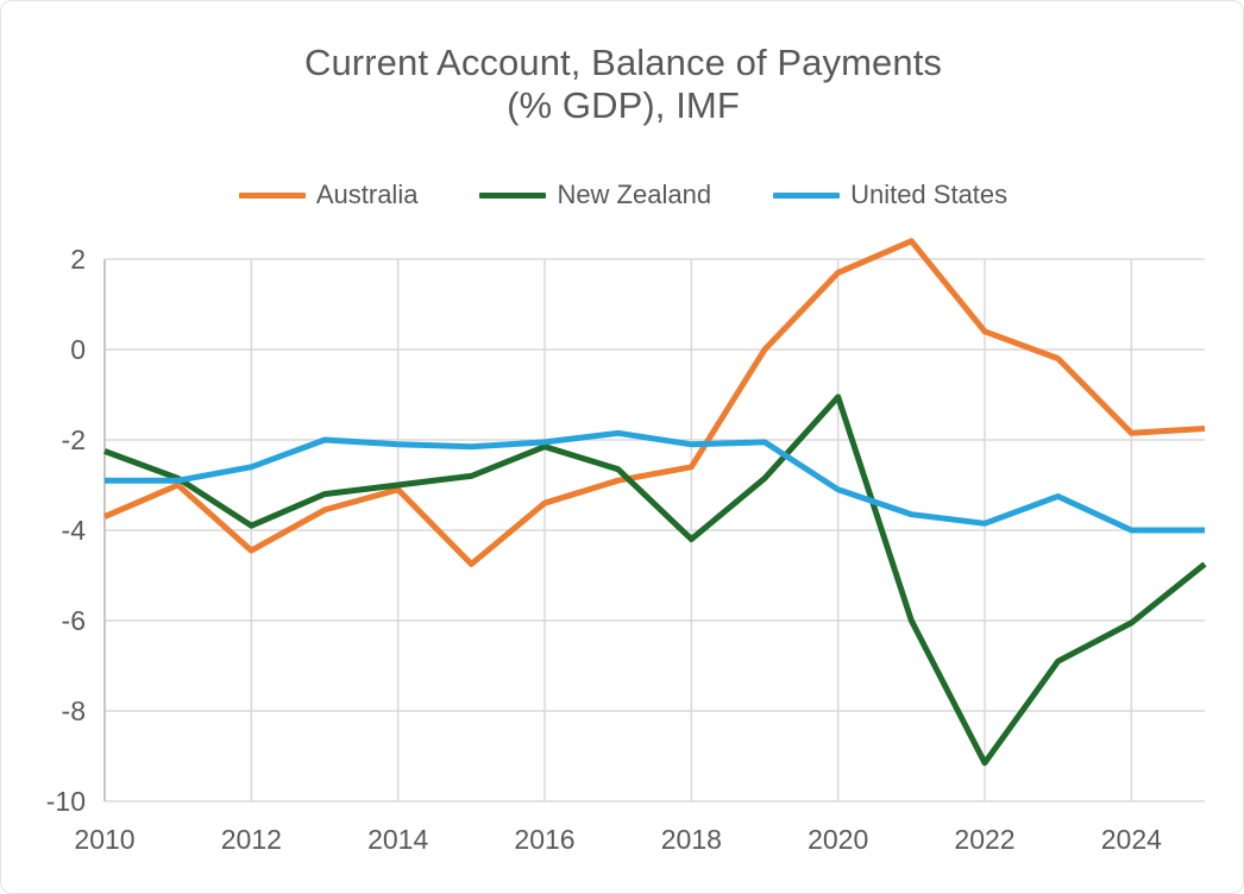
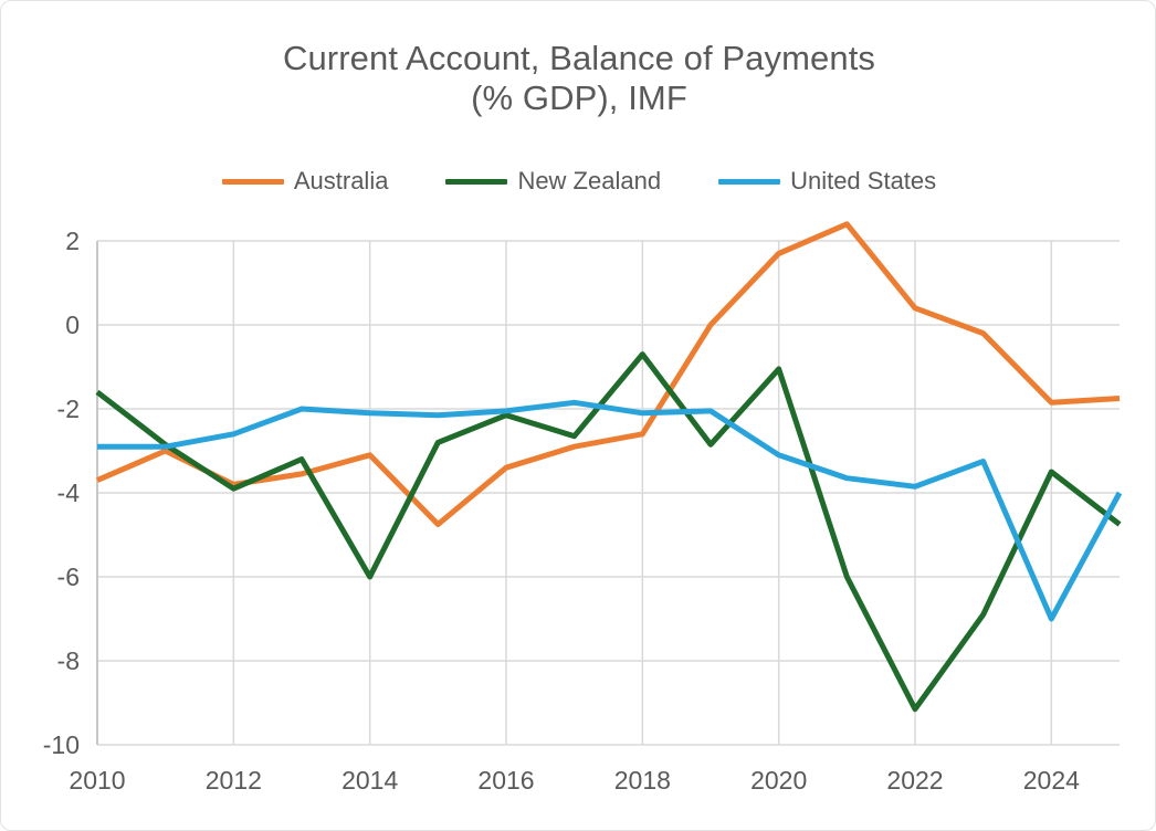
New Zealand/2010: -2.2 -> -1.6
Australia/2012: -4.5 -> -3.8
New Zealand/2014: -3.0 -> -6.0
New Zealand/2018: -4.2 -> -0.7
New Zealand/2024: -6.0 -> -3.5
United States/2024: -4.0 -> -7.0
